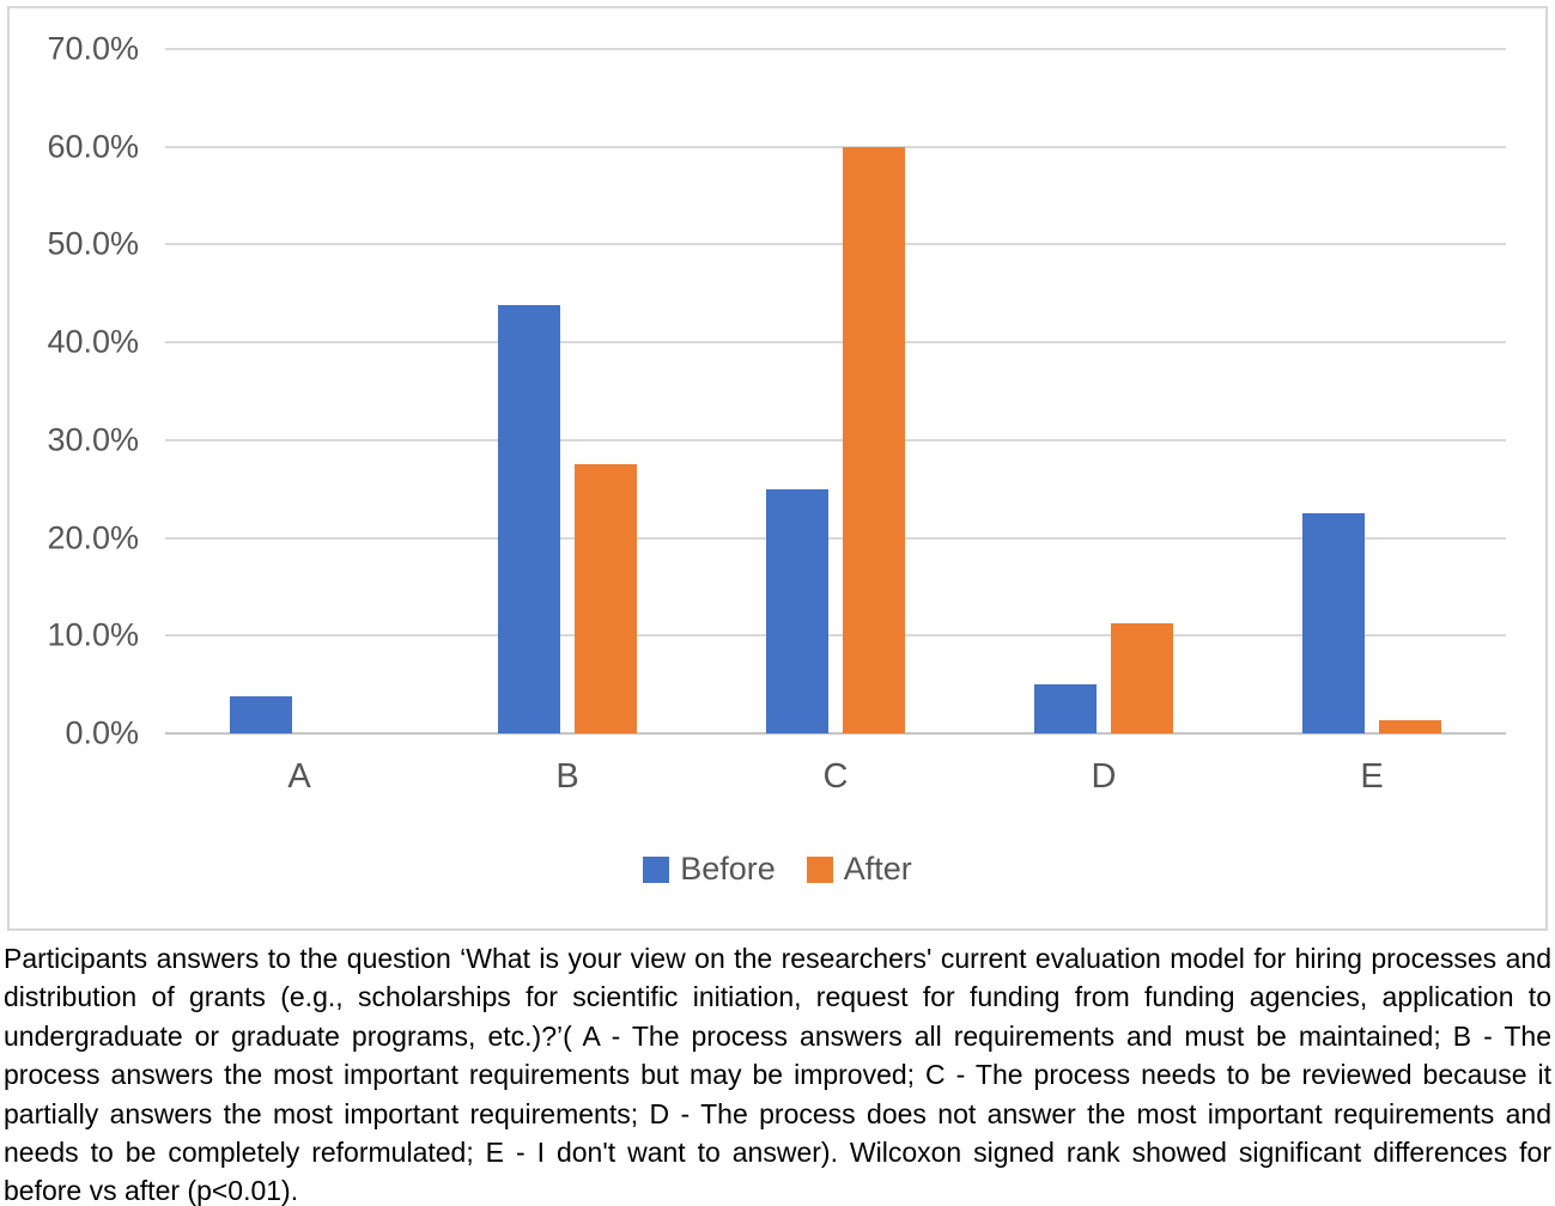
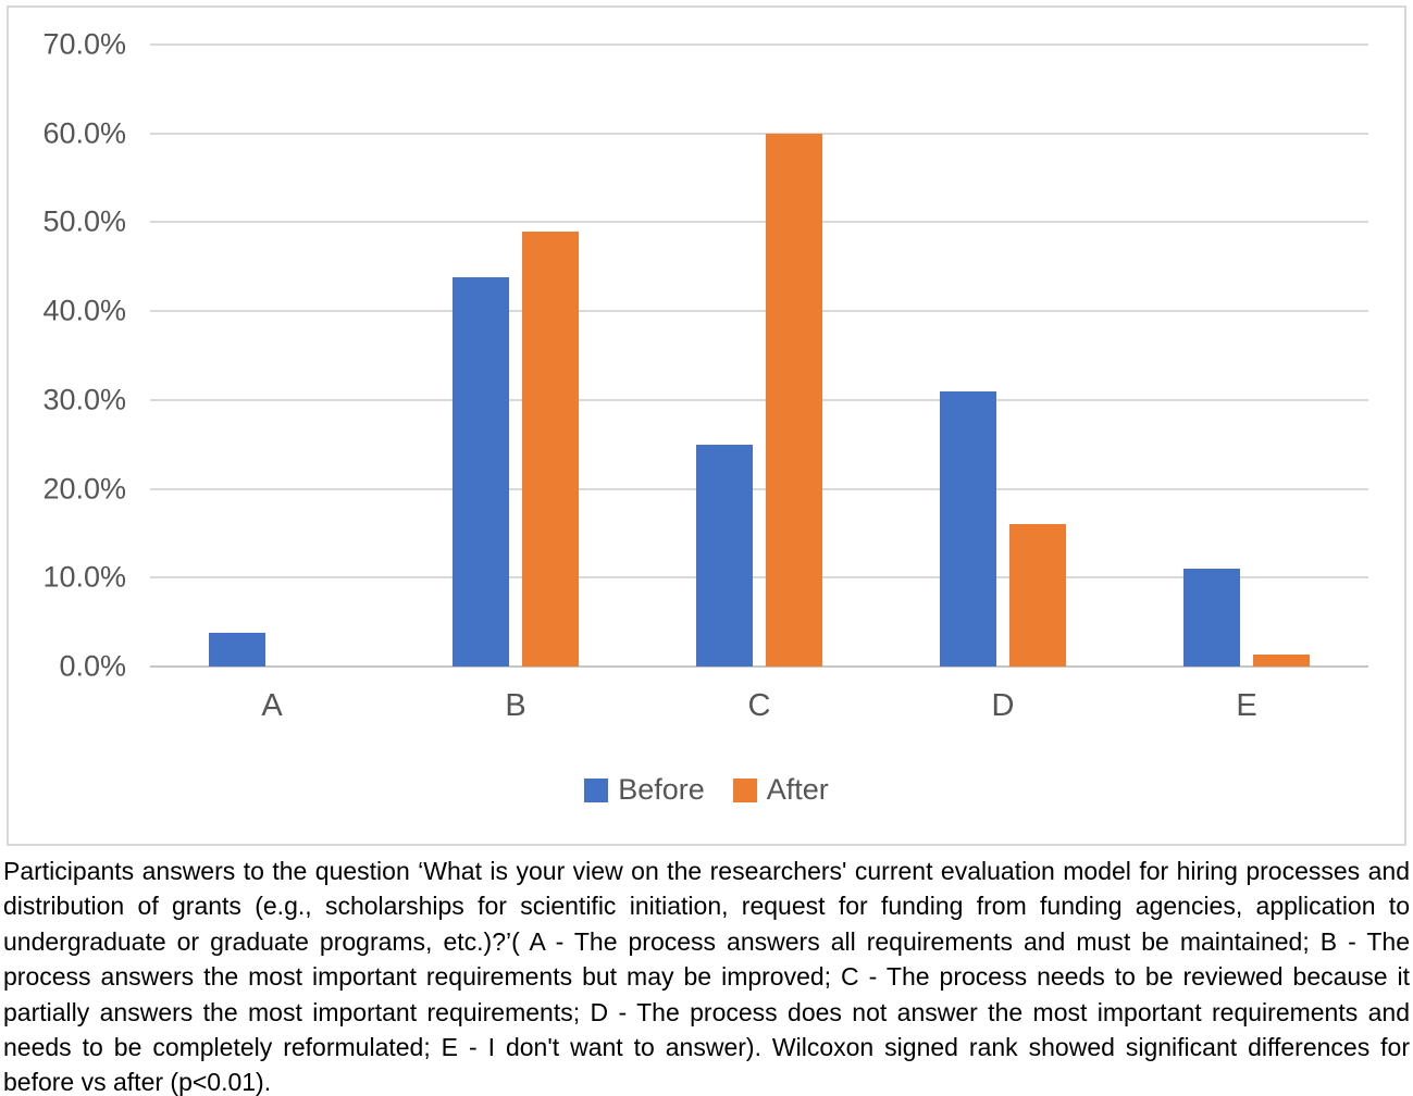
After/B: 28% -> 49%
Before/D: 5% -> 31%
After/D: 11% -> 16%
Before/E: 22% -> 11%
